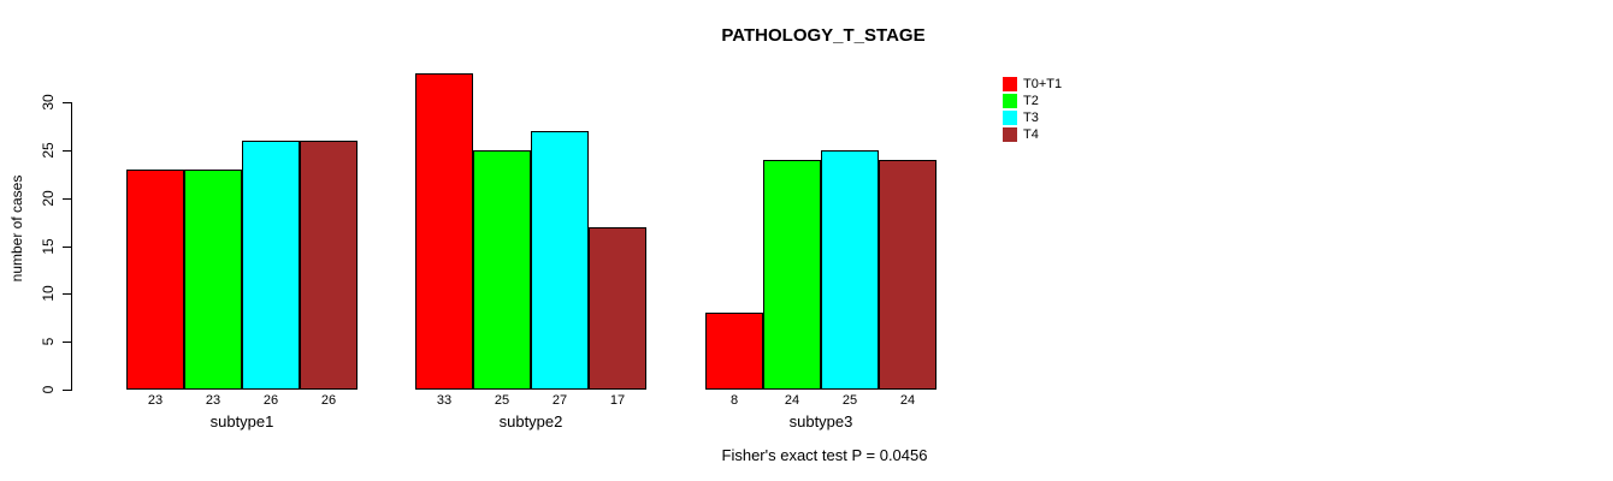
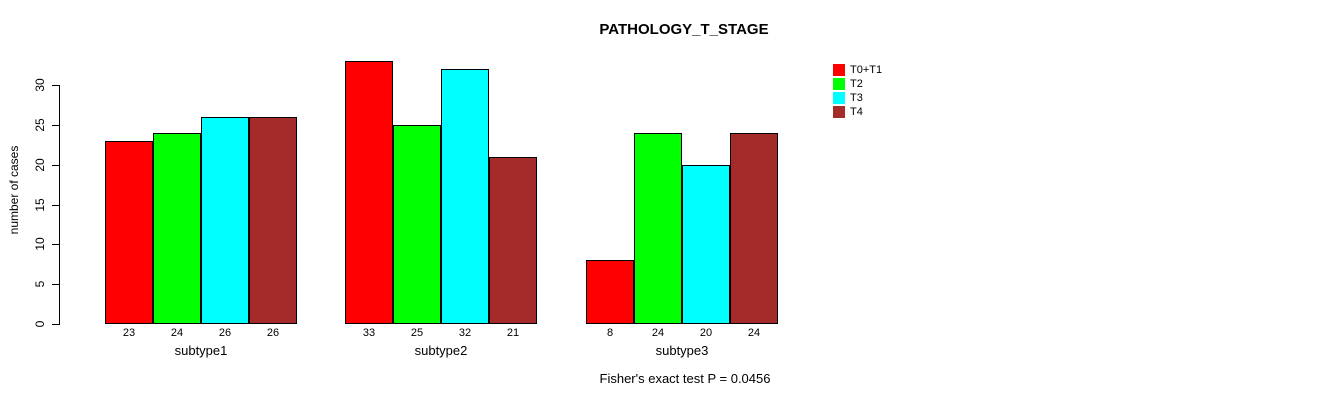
T2/subtype1: 23 -> 24
T3/subtype2: 27 -> 32
T4/subtype2: 17 -> 21
T3/subtype3: 25 -> 20
